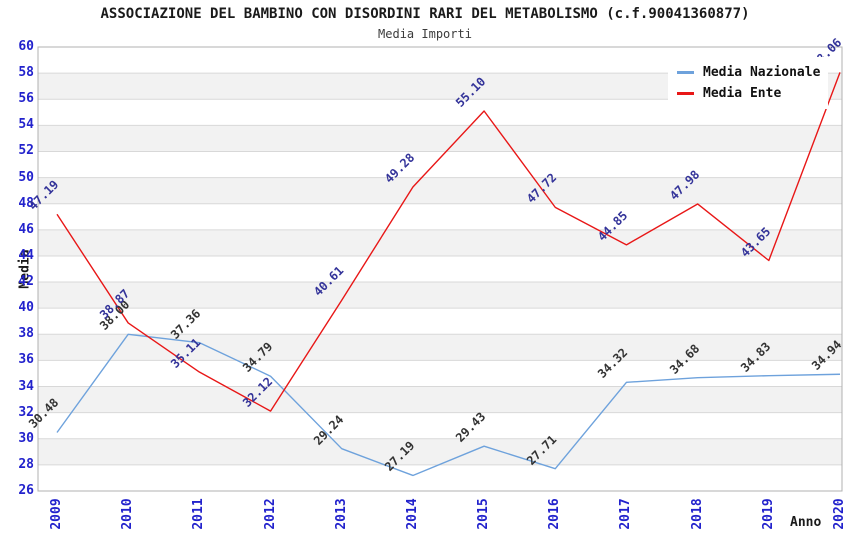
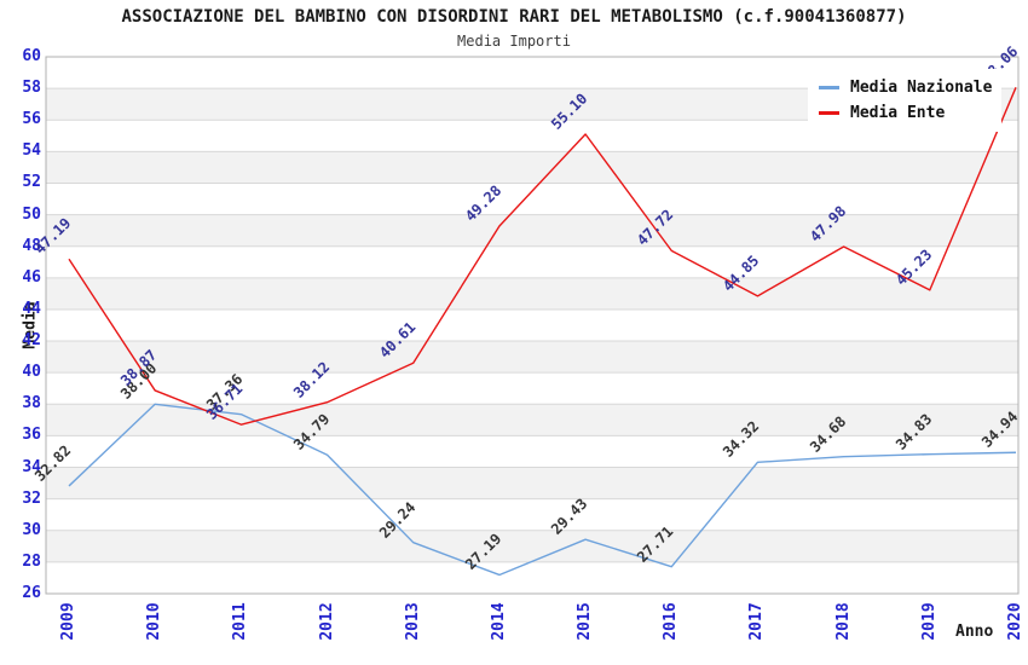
Media Nazionale/2009: 30.48 -> 32.82
Media Ente/2011: 35.11 -> 36.71
Media Ente/2012: 32.12 -> 38.12
Media Ente/2019: 43.65 -> 45.23
